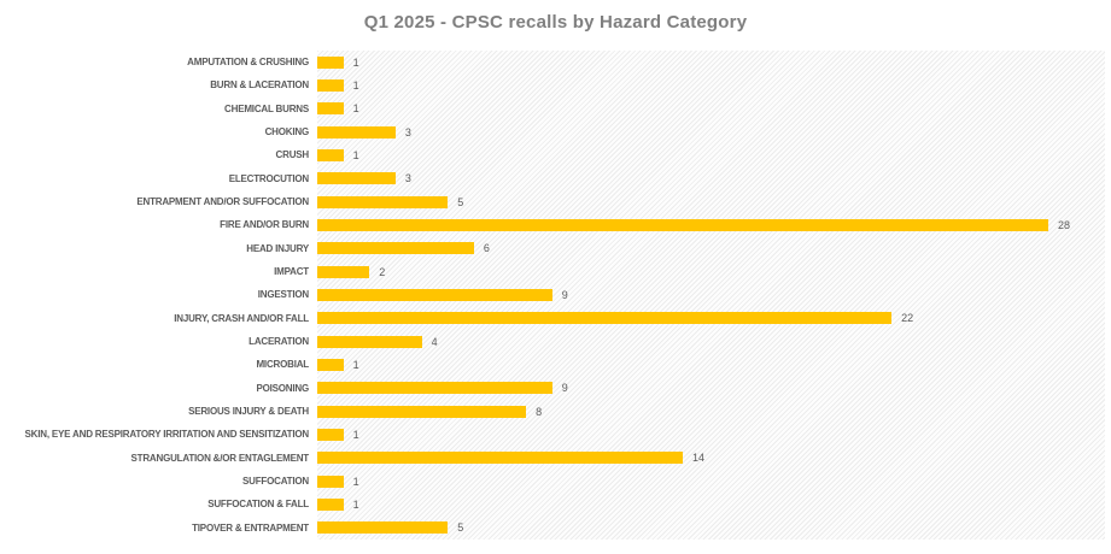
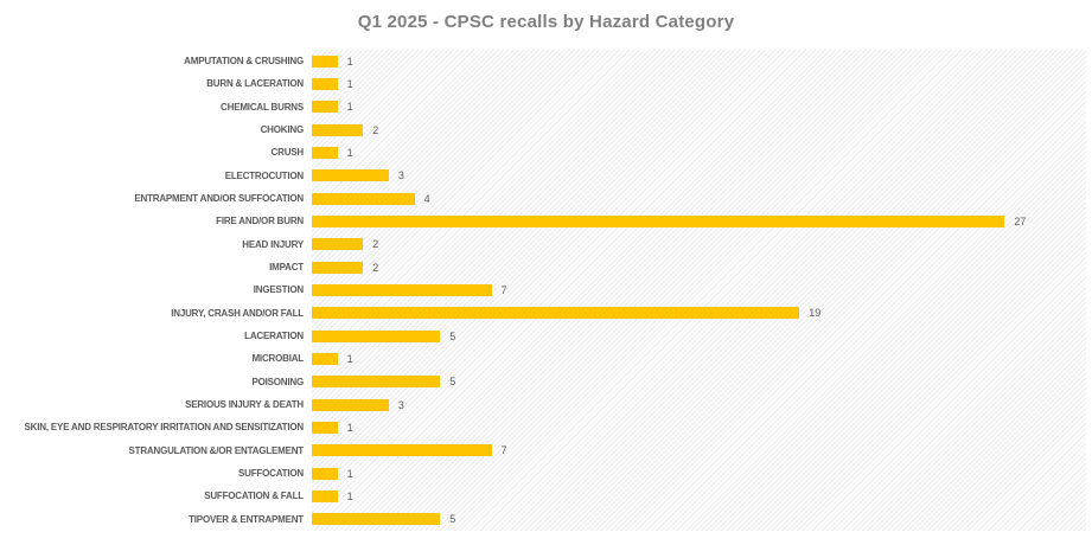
CHOKING: 3 -> 2
ENTRAPMENT AND/OR SUFFOCATION: 5 -> 4
FIRE AND/OR BURN: 28 -> 27
HEAD INJURY: 6 -> 2
INGESTION: 9 -> 7
INJURY, CRASH AND/OR FALL: 22 -> 19
LACERATION: 4 -> 5
POISONING: 9 -> 5
SERIOUS INJURY & DEATH: 8 -> 3
STRANGULATION &/OR ENTAGLEMENT: 14 -> 7
